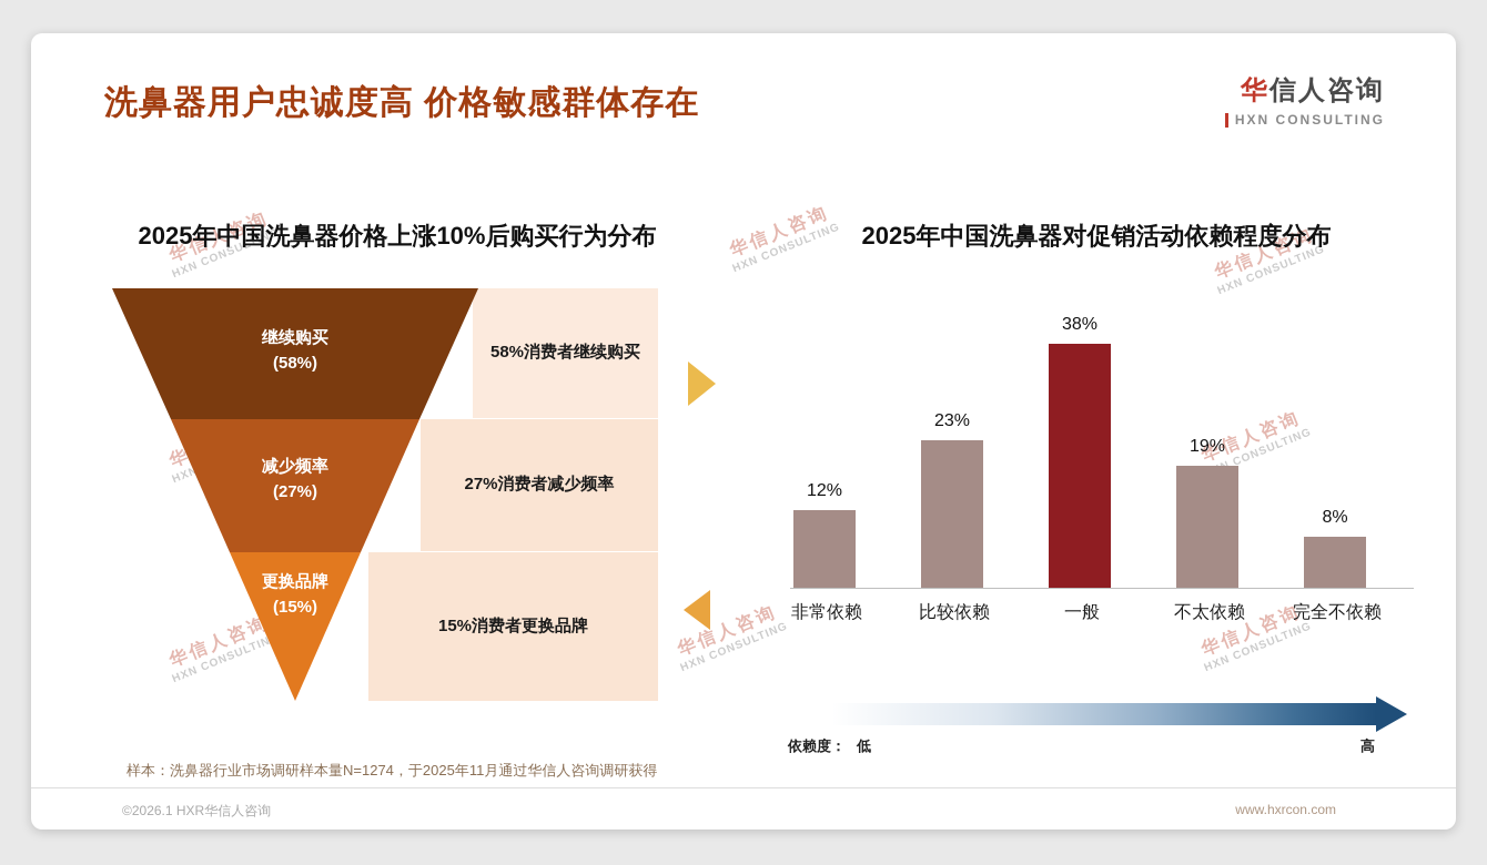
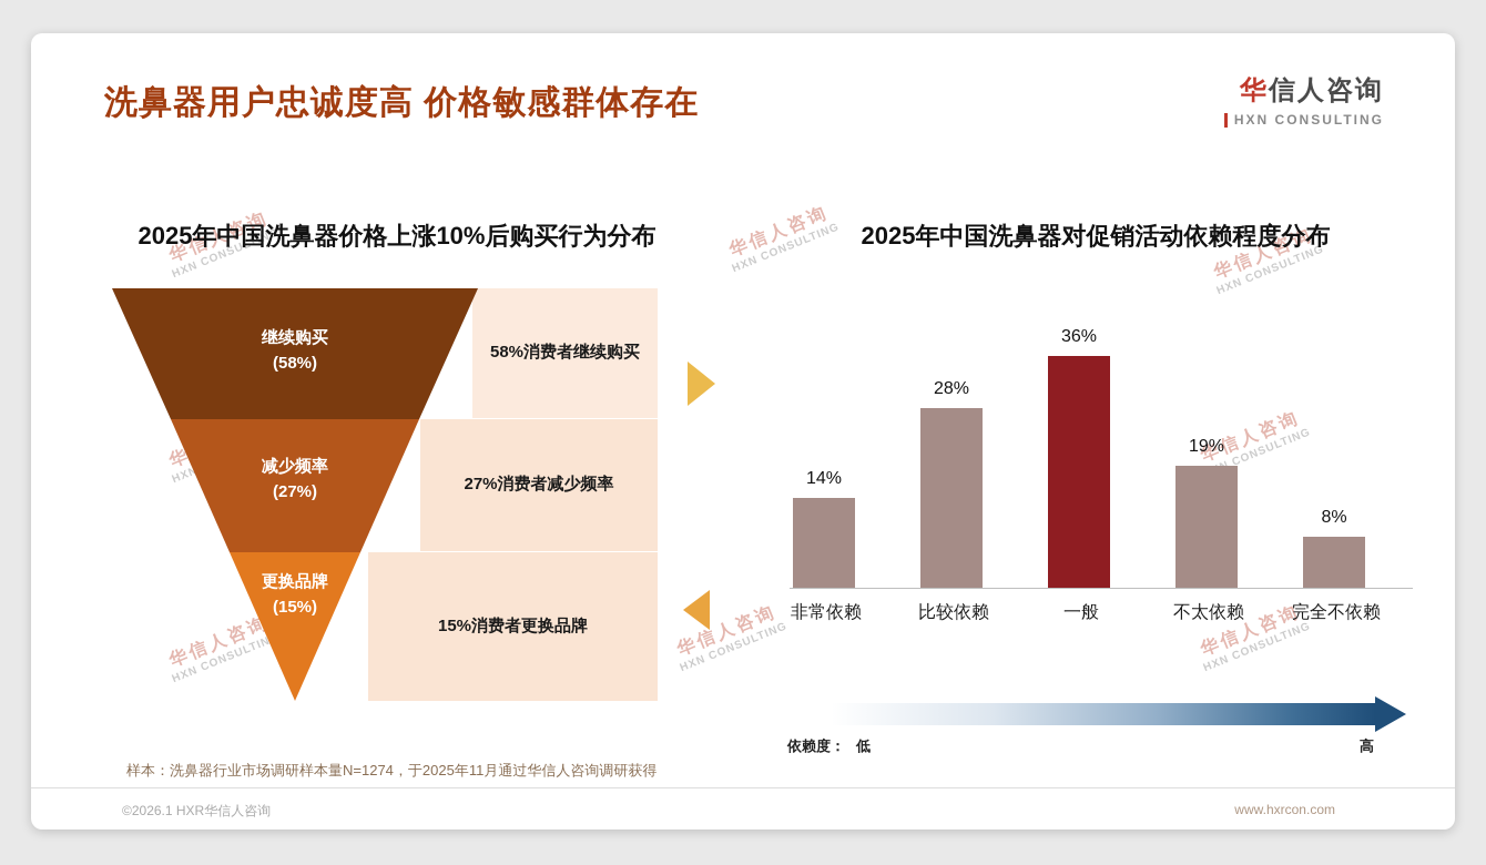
2025年中国洗鼻器对促销活动依赖程度分布/非常依赖: 12% -> 14%
2025年中国洗鼻器对促销活动依赖程度分布/比较依赖: 23% -> 28%
2025年中国洗鼻器对促销活动依赖程度分布/一般: 38% -> 36%
